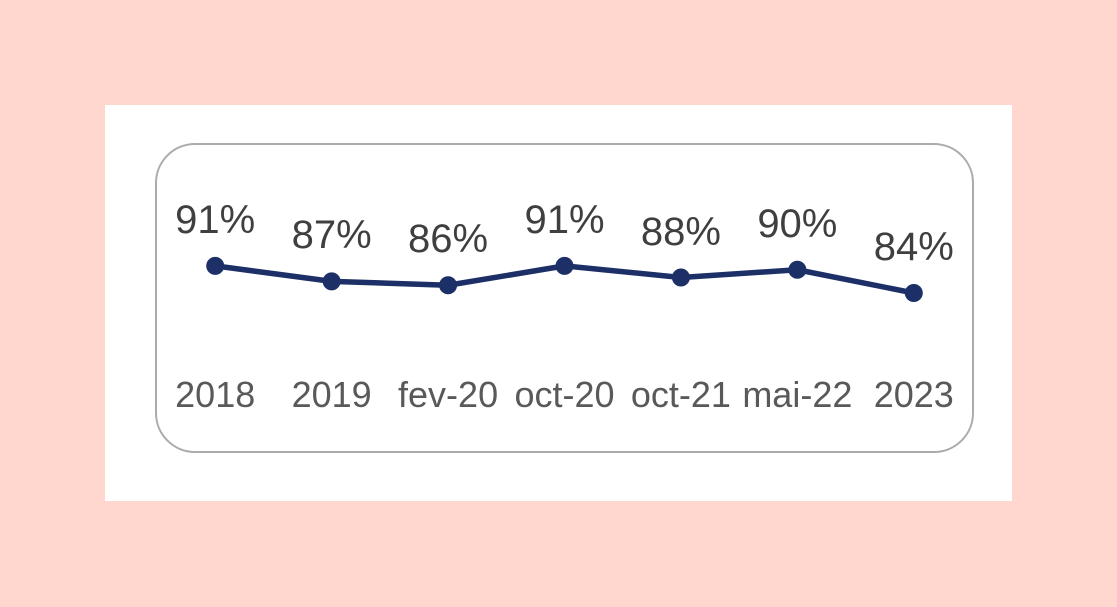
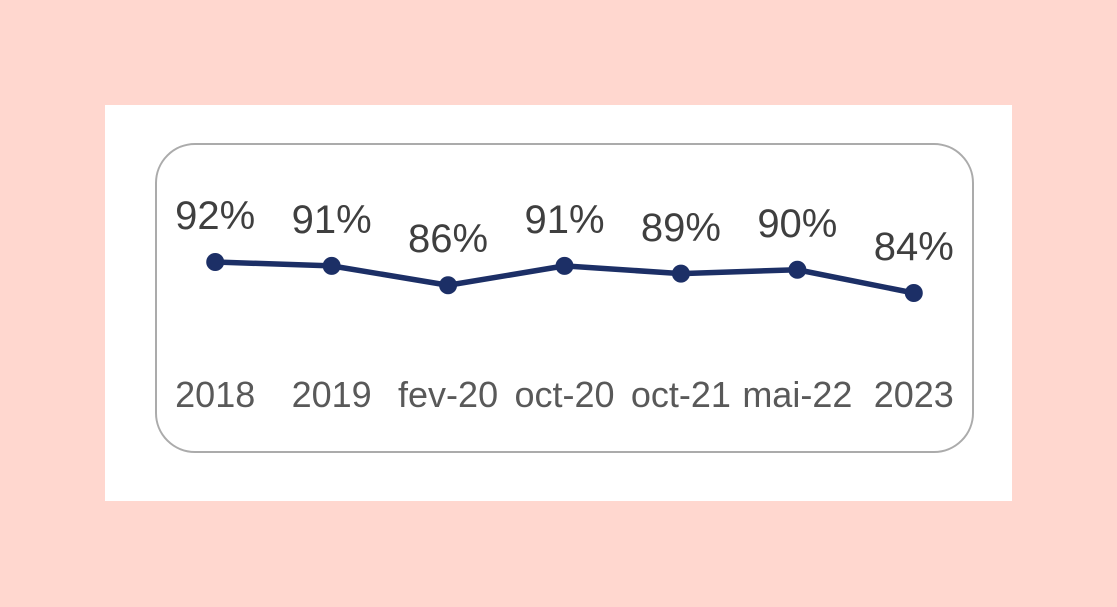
2018: 91% -> 92%
2019: 87% -> 91%
oct-21: 88% -> 89%
